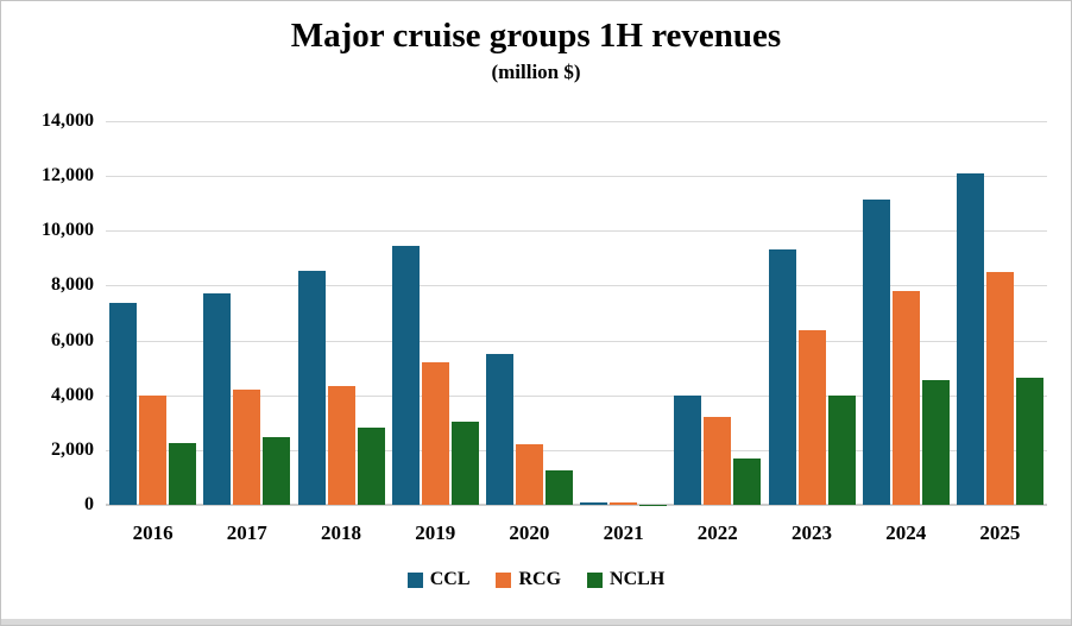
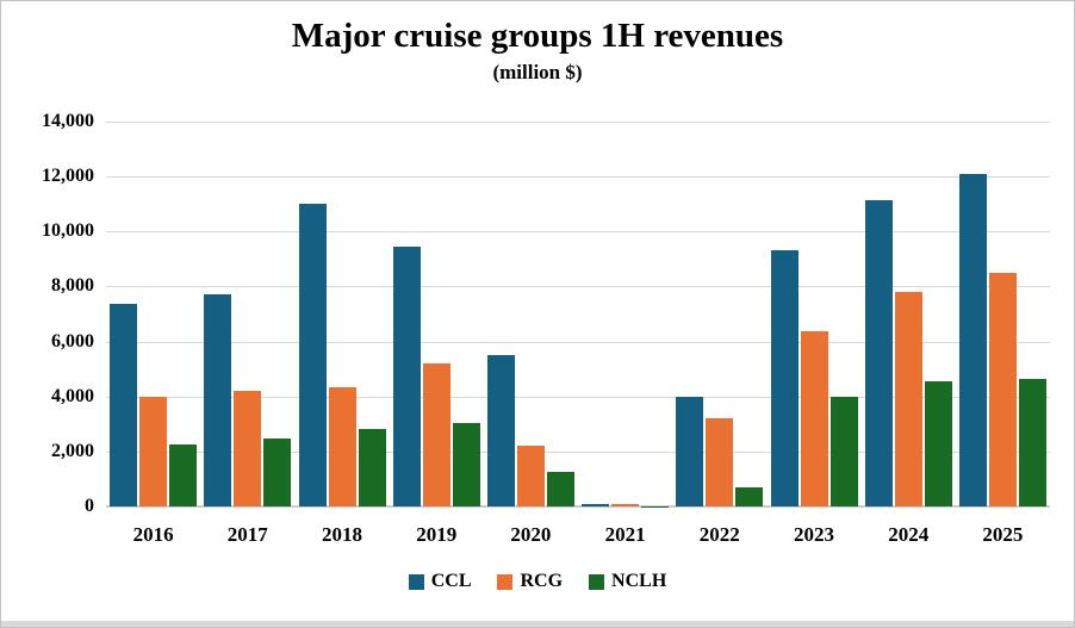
CCL/2018: 8600 -> 11000
NCLH/2022: 1700 -> 700
